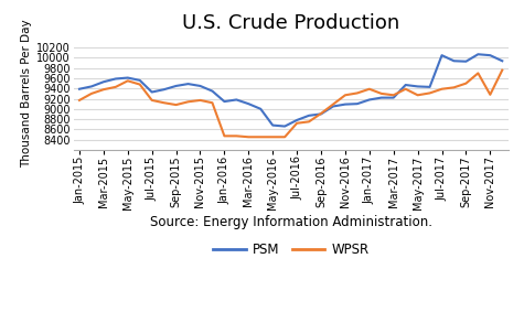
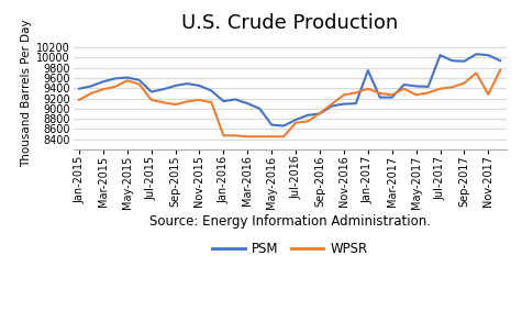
PSM/Jan-2017: 9180 -> 9750
